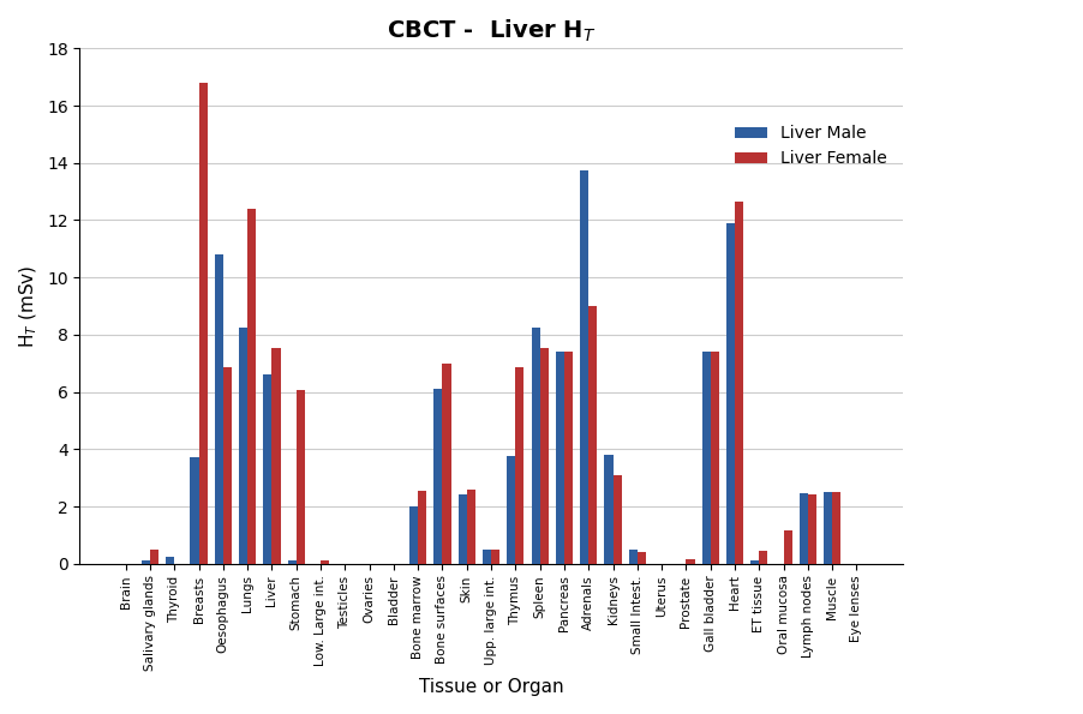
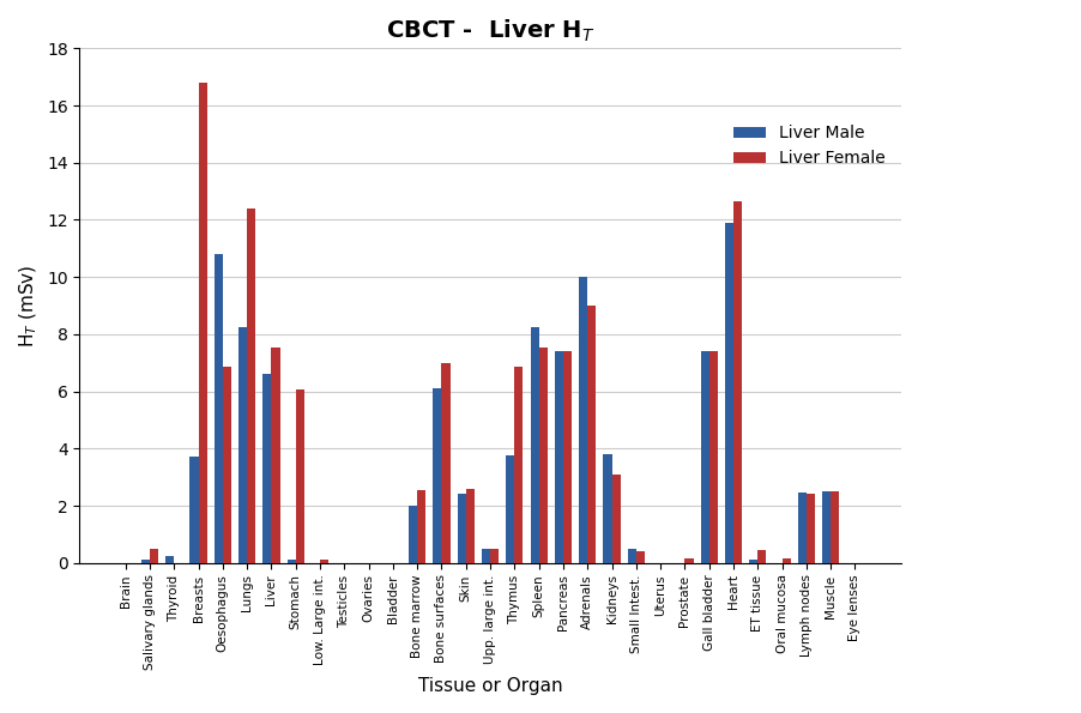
Liver Male/Adrenals: 13.75 -> 10.00
Liver Female/Oral mucosa: 1.15 -> 0.15
